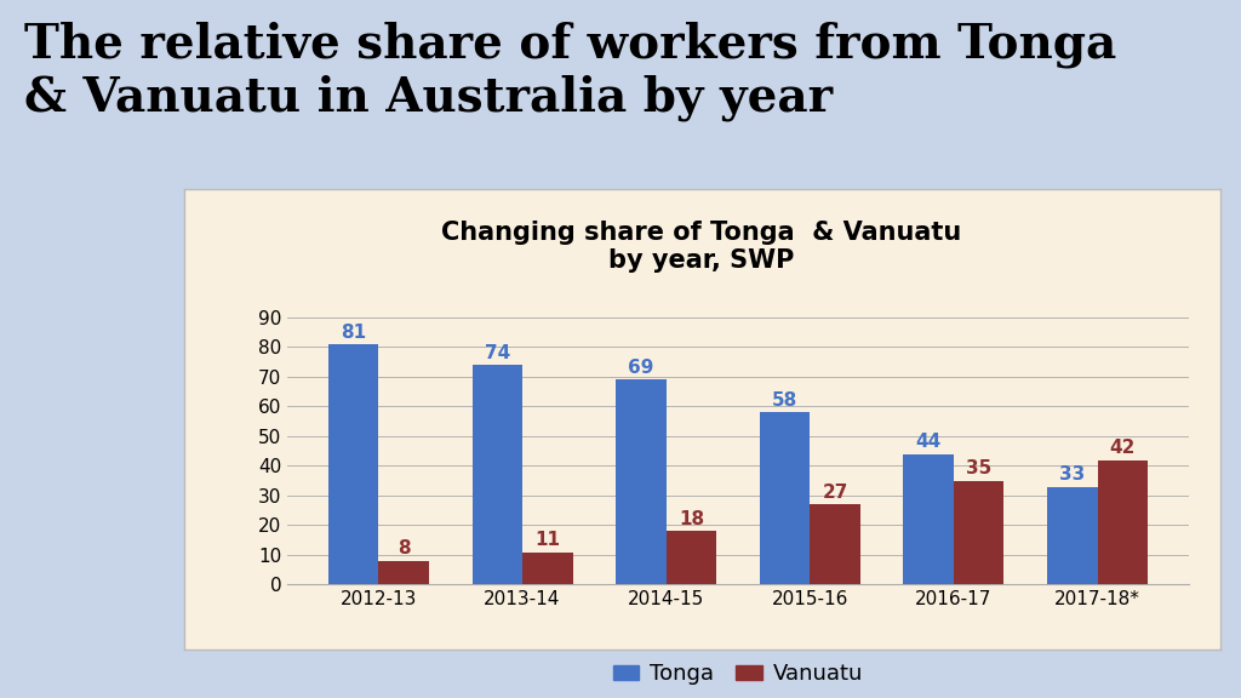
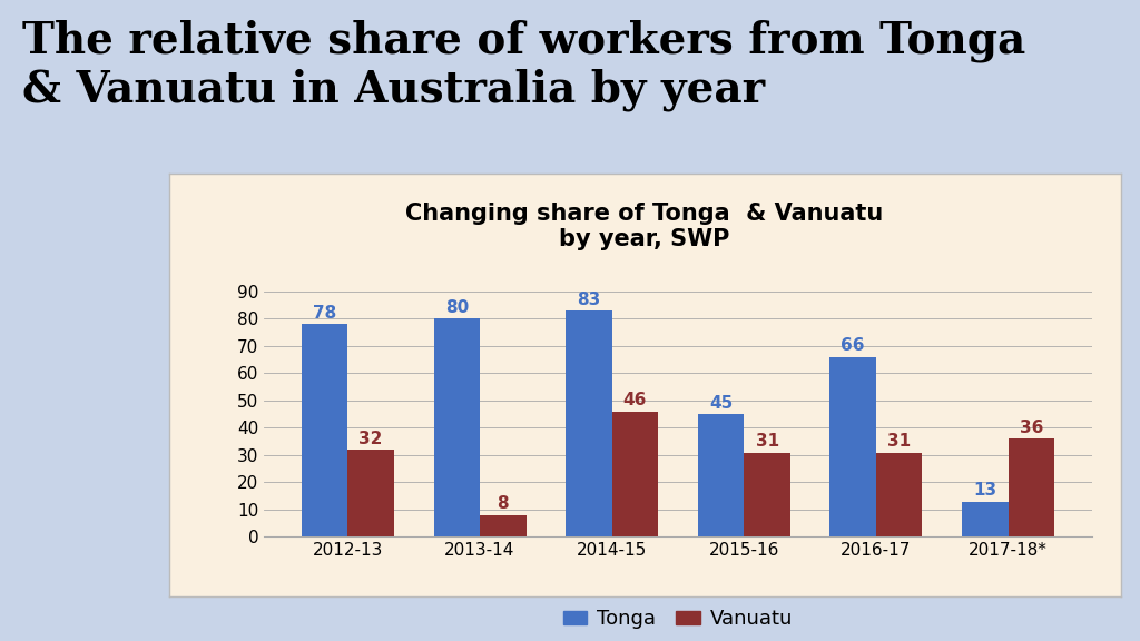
Tonga/2012-13: 81 -> 78
Vanuatu/2012-13: 8 -> 32
Tonga/2013-14: 74 -> 80
Vanuatu/2013-14: 11 -> 8
Tonga/2014-15: 69 -> 83
Vanuatu/2014-15: 18 -> 46
Tonga/2015-16: 58 -> 45
Vanuatu/2015-16: 27 -> 31
Tonga/2016-17: 44 -> 66
Vanuatu/2016-17: 35 -> 31
Tonga/2017-18*: 33 -> 13
Vanuatu/2017-18*: 42 -> 36
